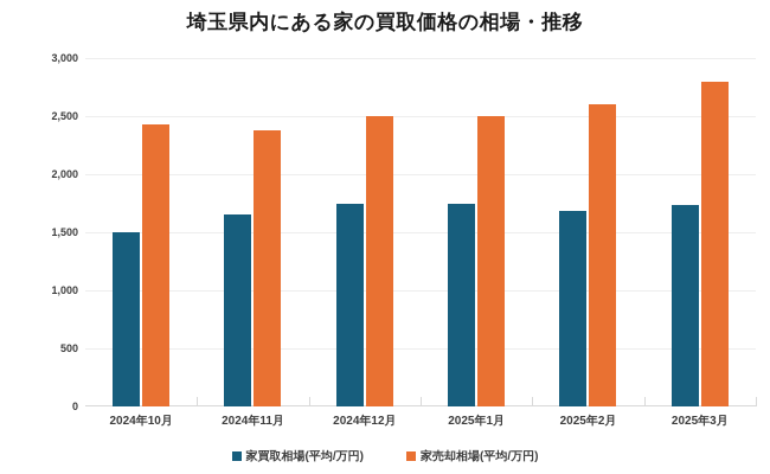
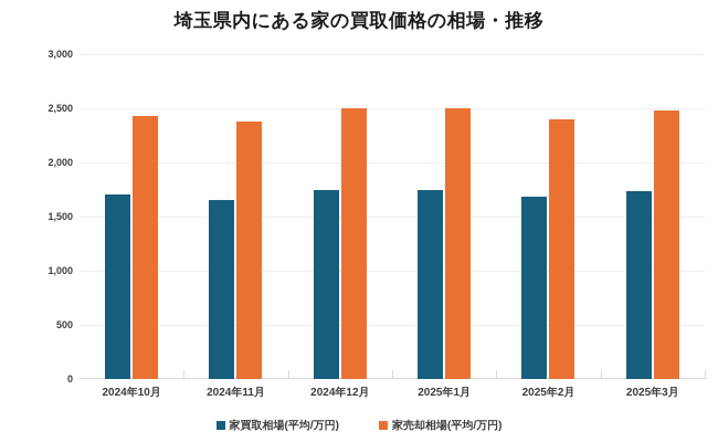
家買取相場(平均/万円)/2024年10月: 1500 -> 1700
家売却相場(平均/万円)/2025年2月: 2600 -> 2400
家売却相場(平均/万円)/2025年3月: 2800 -> 2500
